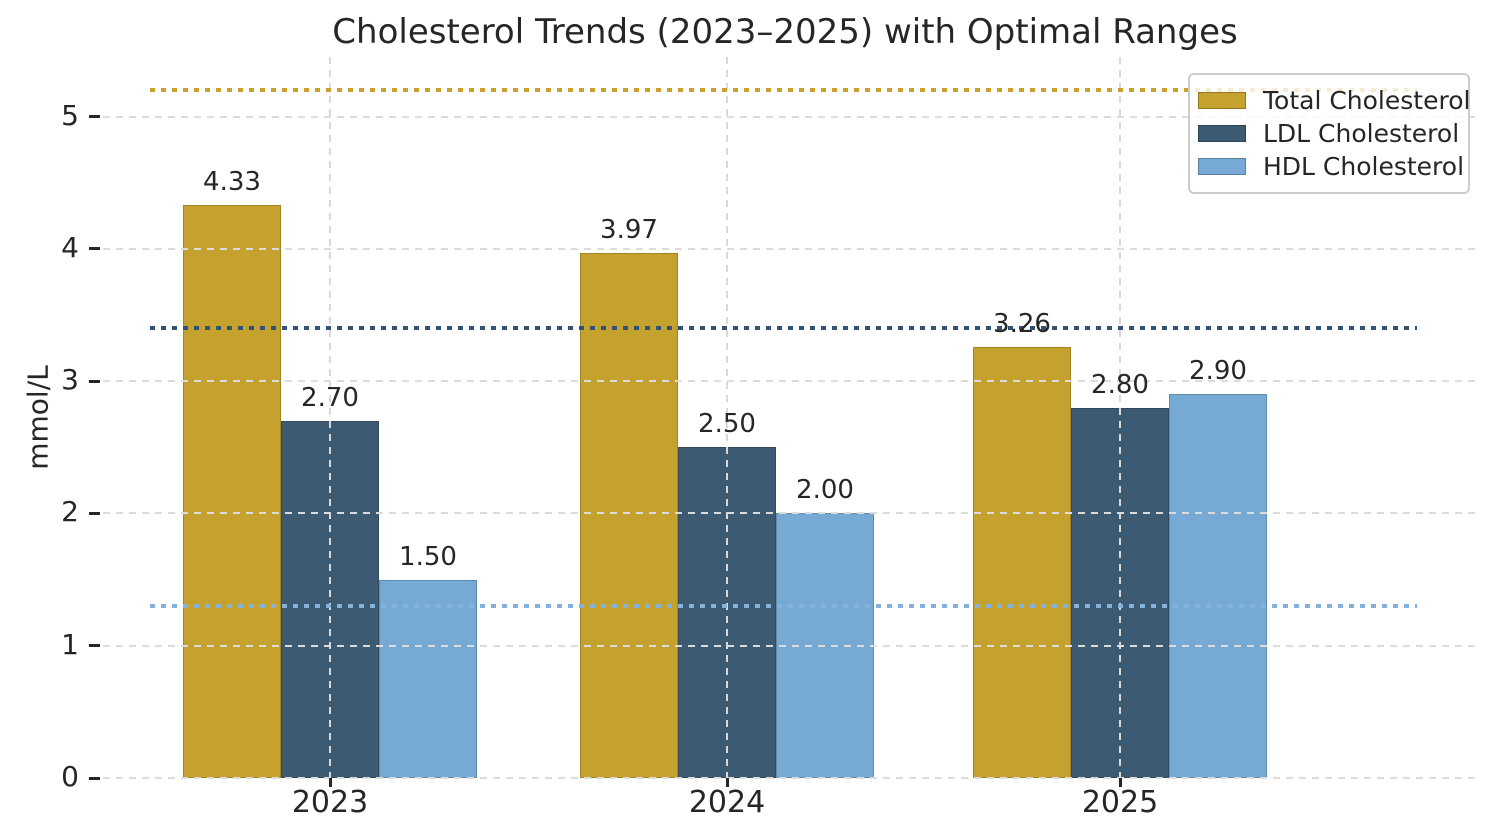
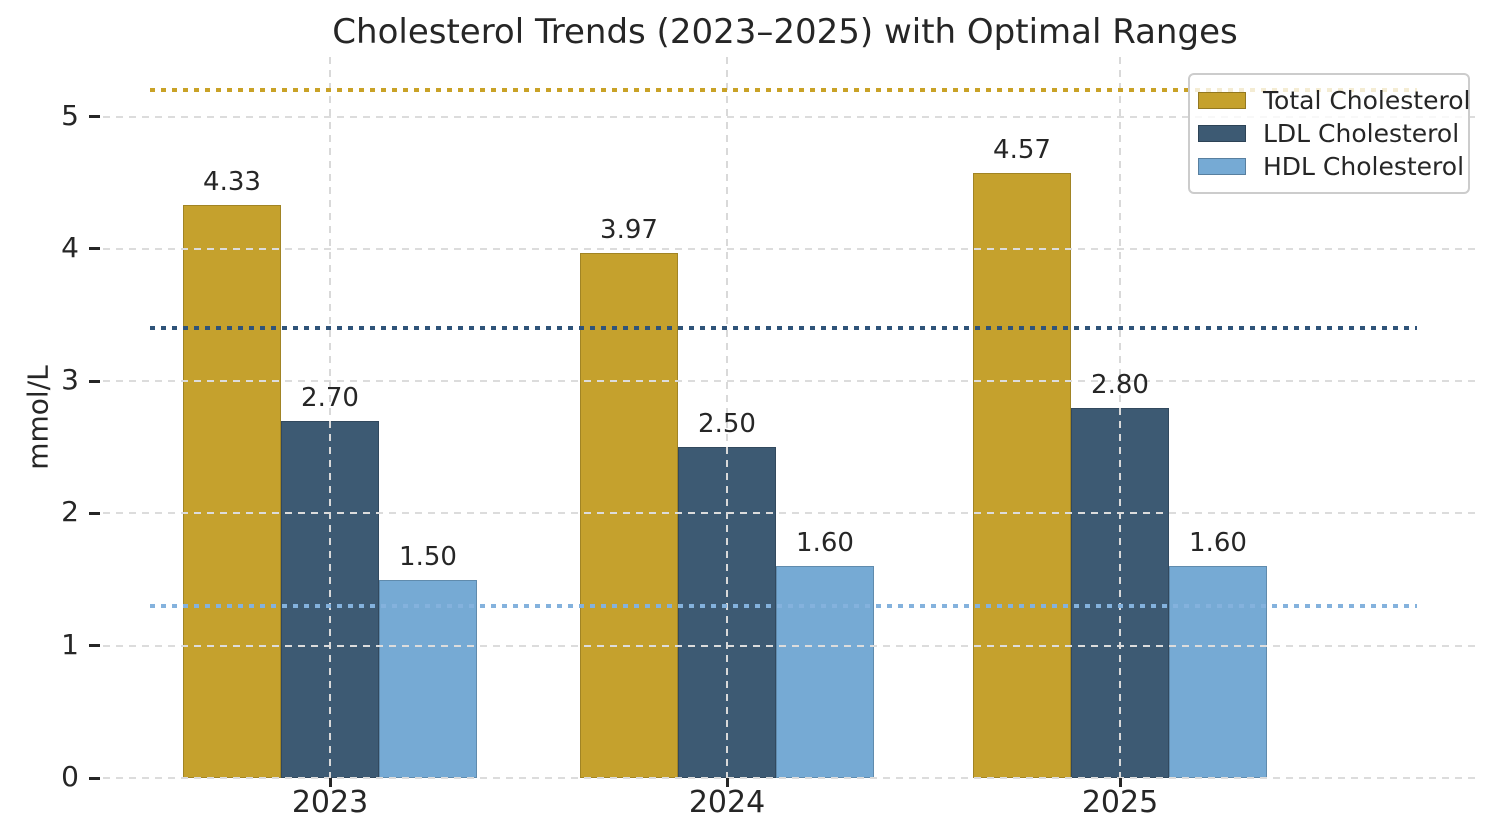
HDL Cholesterol/2024: 2.00 -> 1.60
Total Cholesterol/2025: 3.26 -> 4.57
HDL Cholesterol/2025: 2.90 -> 1.60
